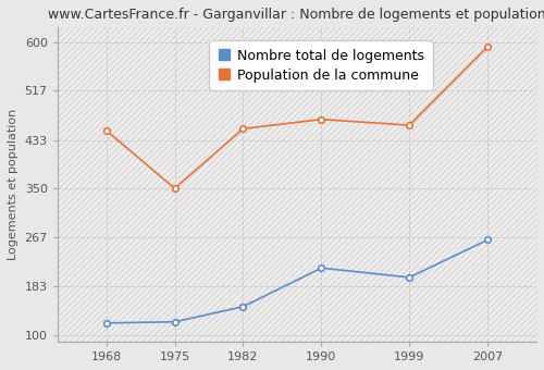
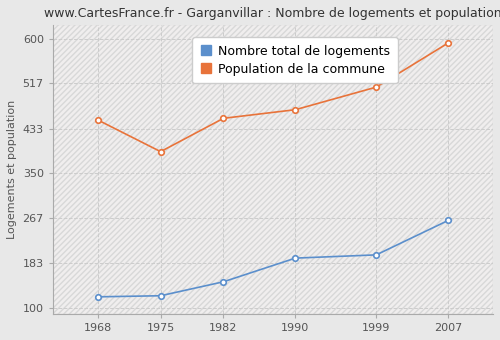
Population de la commune/1975: 350 -> 390
Nombre total de logements/1990: 214 -> 192
Population de la commune/1999: 458 -> 510
